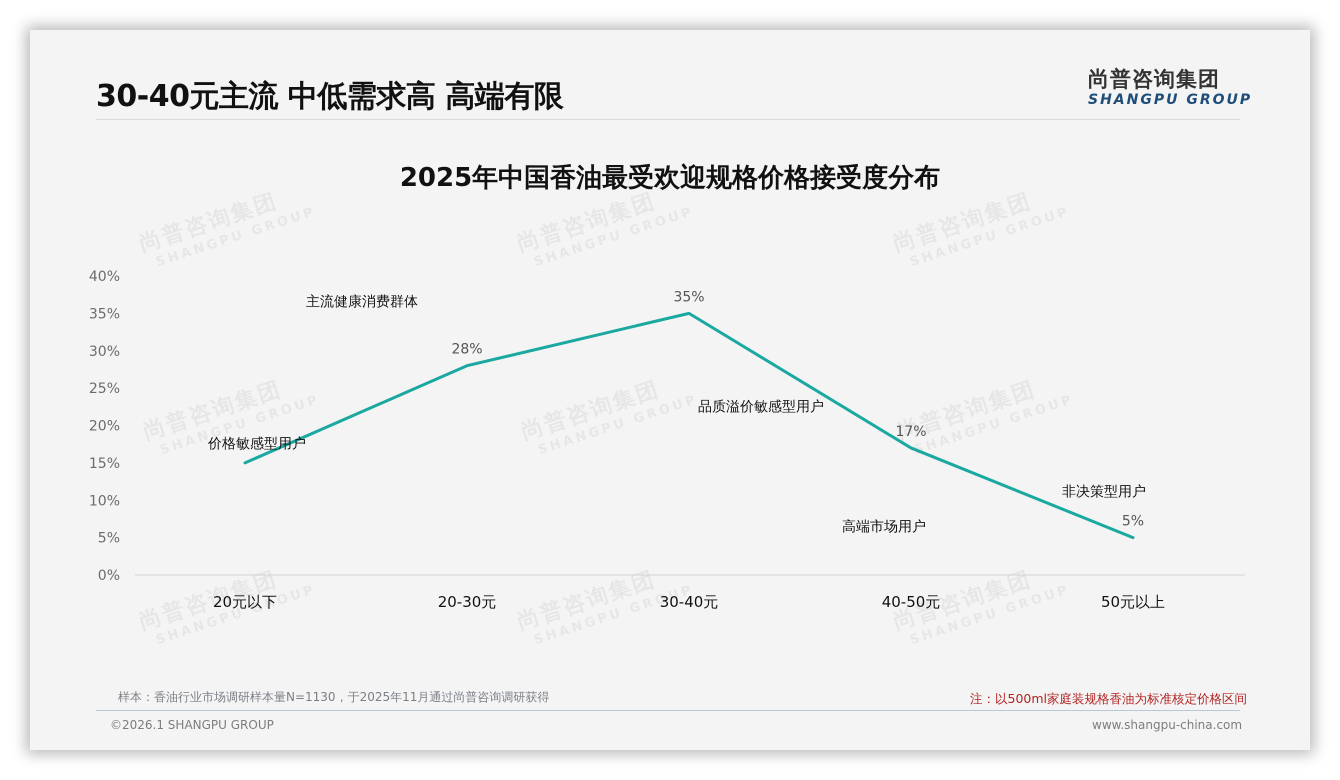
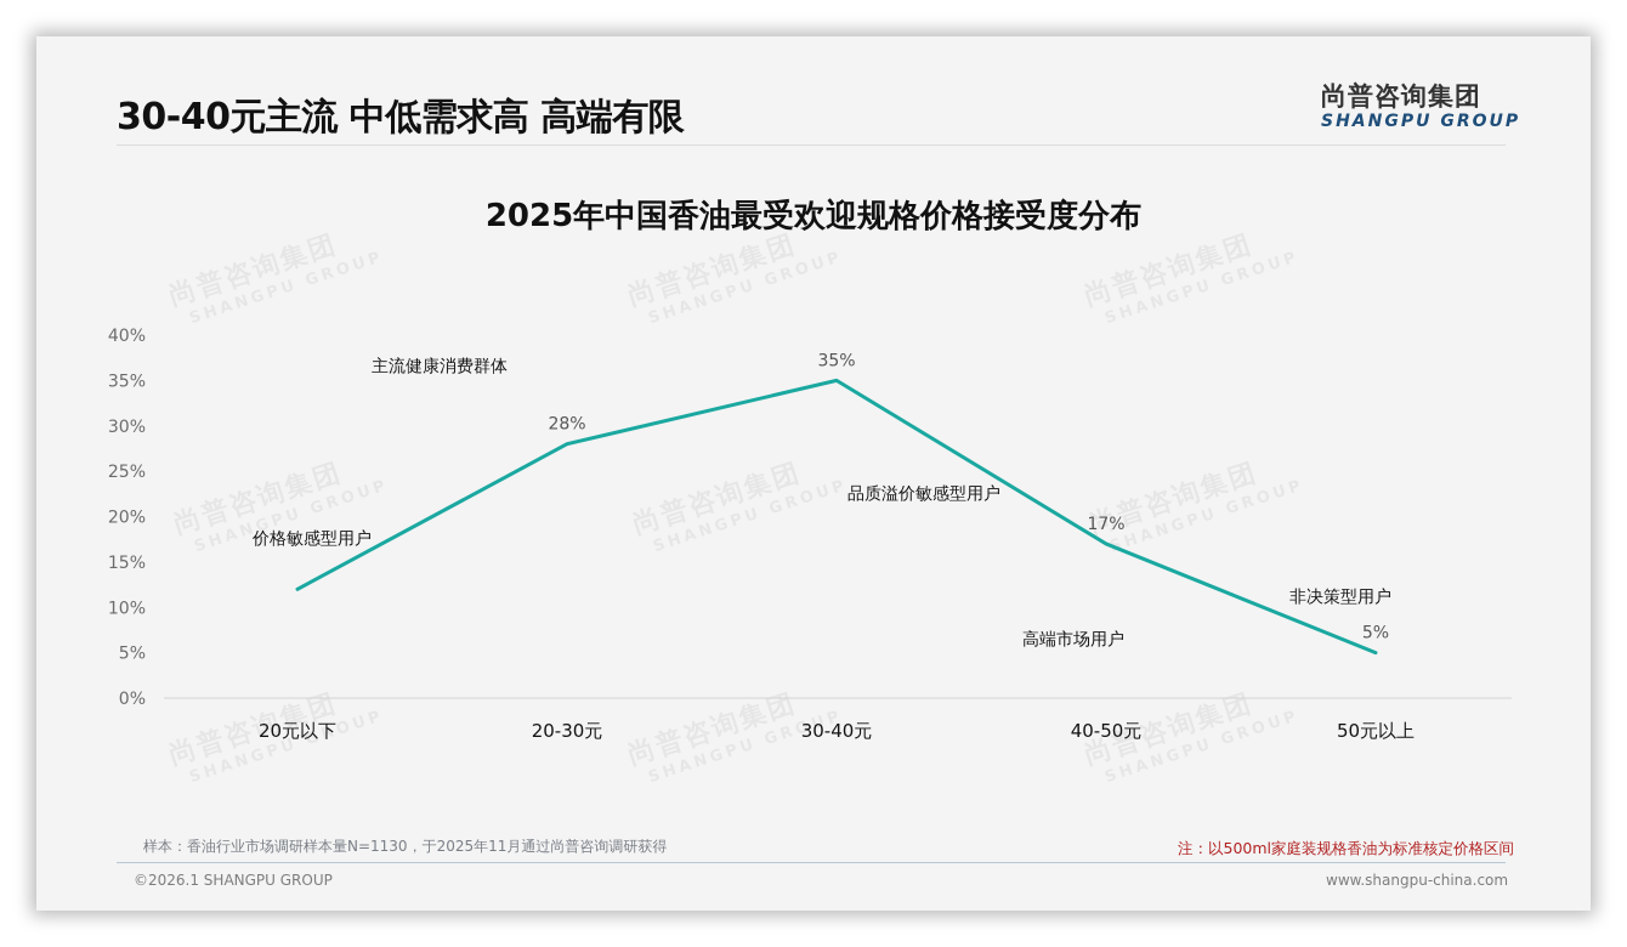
20元以下: 15% -> 12%
